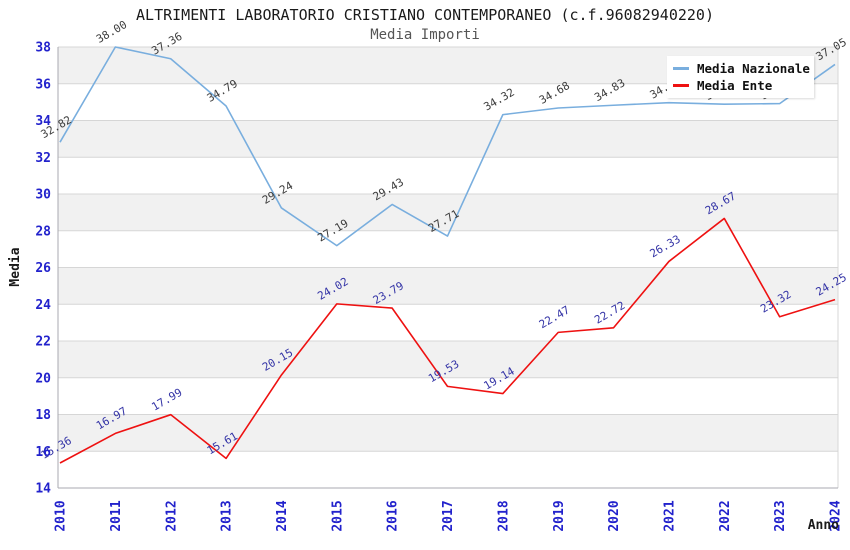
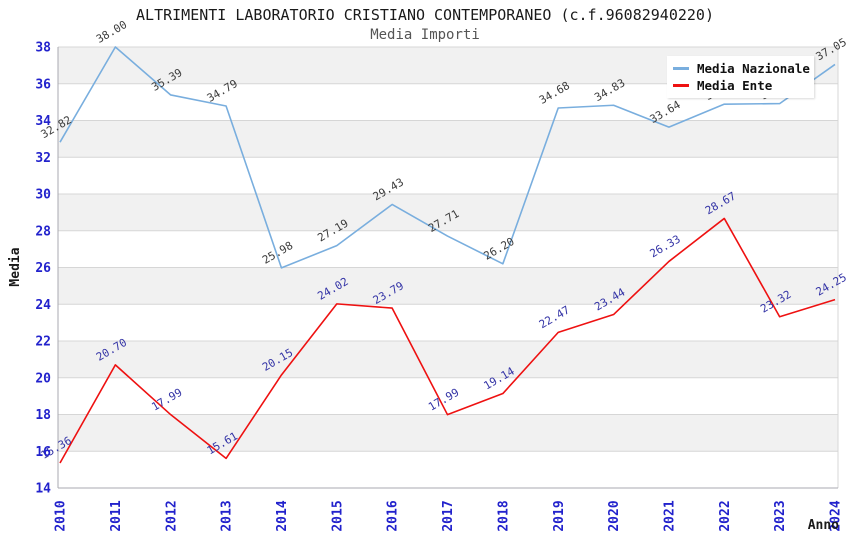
Media Ente/2011: 16.97 -> 20.70
Media Nazionale/2012: 37.36 -> 35.39
Media Nazionale/2014: 29.24 -> 25.98
Media Ente/2017: 19.53 -> 17.99
Media Nazionale/2018: 34.32 -> 26.20
Media Ente/2020: 22.72 -> 23.44
Media Nazionale/2021: 34.97 -> 33.64
